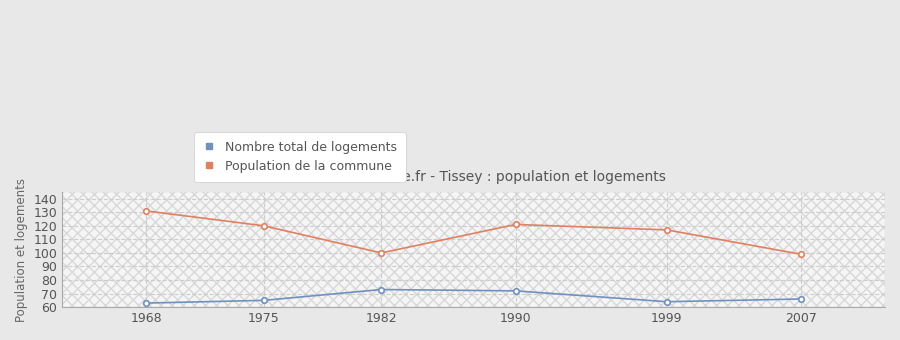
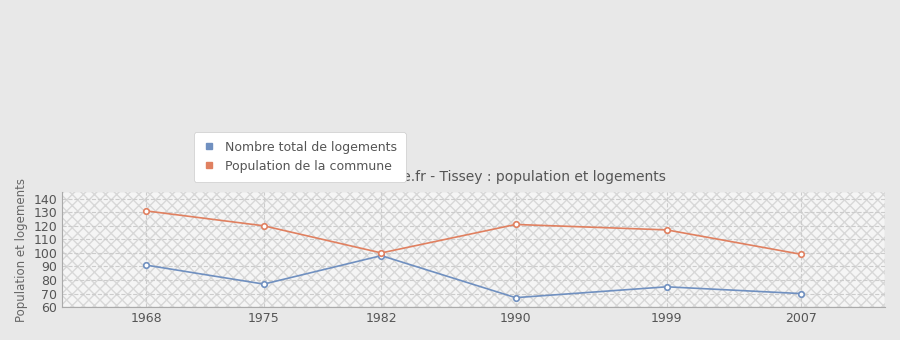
Nombre total de logements/1968: 63 -> 91
Nombre total de logements/1975: 65 -> 77
Nombre total de logements/1982: 73 -> 98
Nombre total de logements/1990: 72 -> 67
Nombre total de logements/1999: 64 -> 75
Nombre total de logements/2007: 66 -> 70
